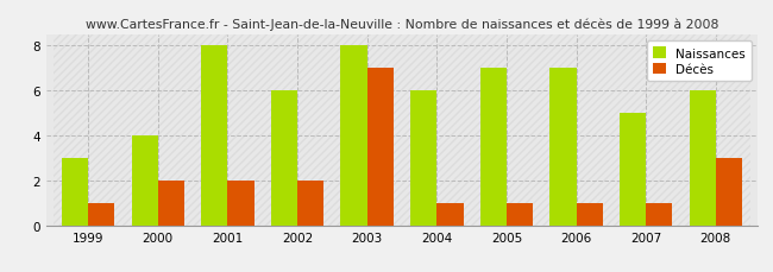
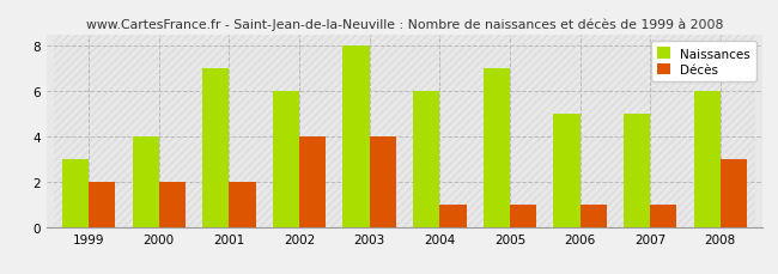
Décès/1999: 1 -> 2
Naissances/2001: 8 -> 7
Décès/2002: 2 -> 4
Décès/2003: 7 -> 4
Naissances/2006: 7 -> 5
